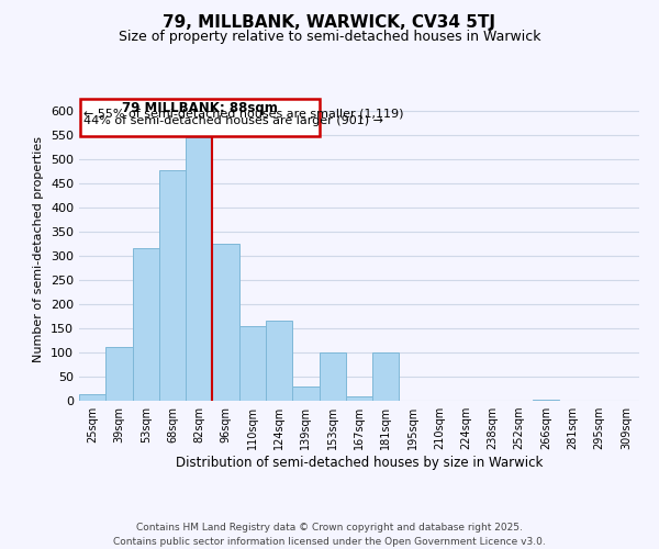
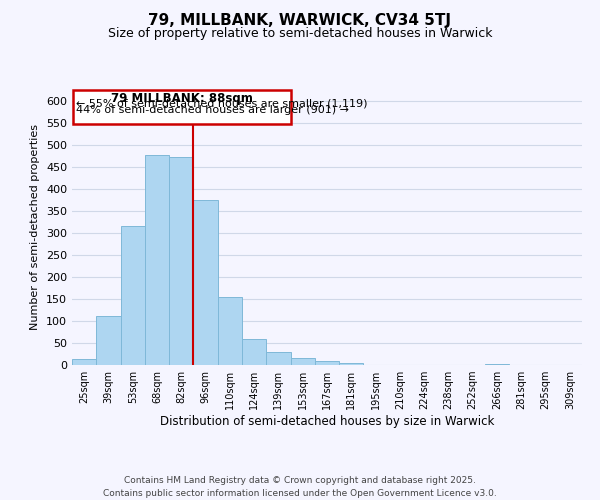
82sqm: 545 -> 473
96sqm: 325 -> 374
124sqm: 165 -> 59
153sqm: 100 -> 15
181sqm: 100 -> 4
